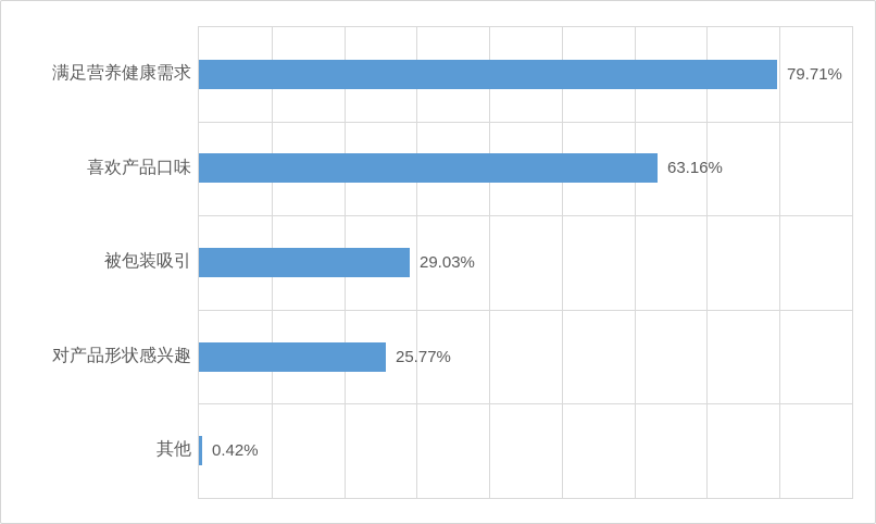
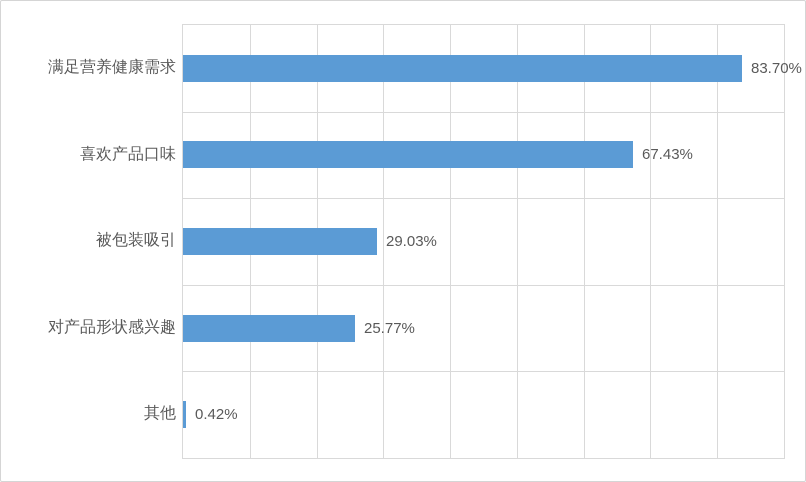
满足营养健康需求: 79.71% -> 83.70%
喜欢产品口味: 63.16% -> 67.43%
